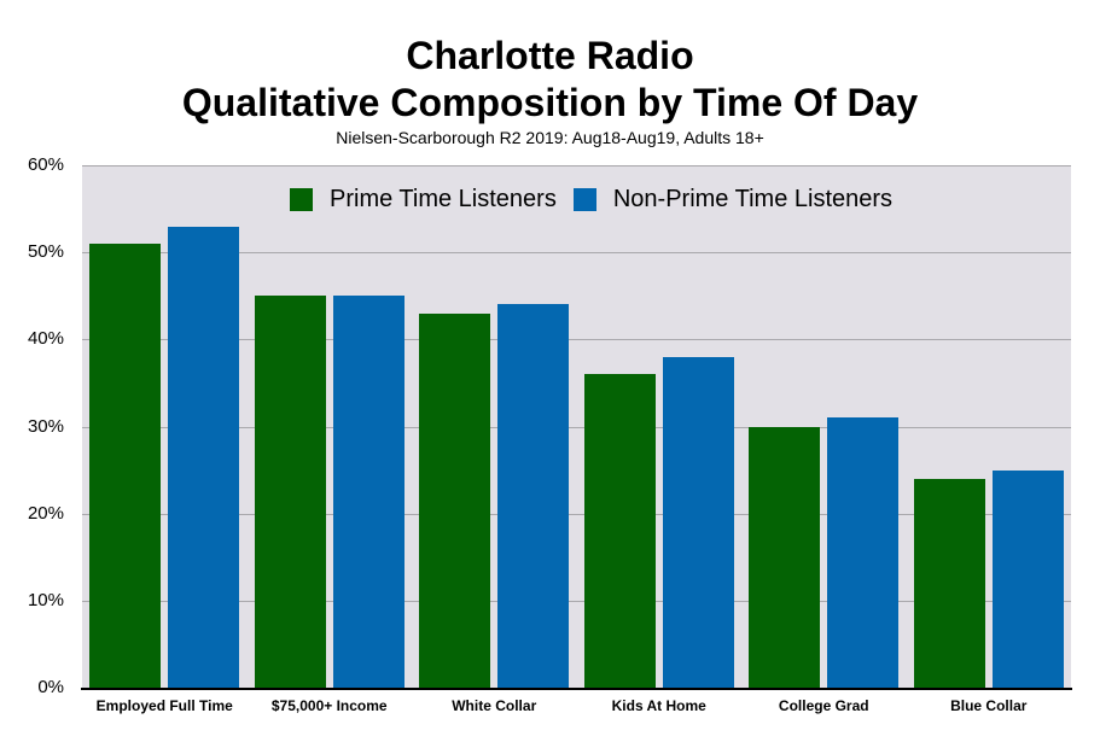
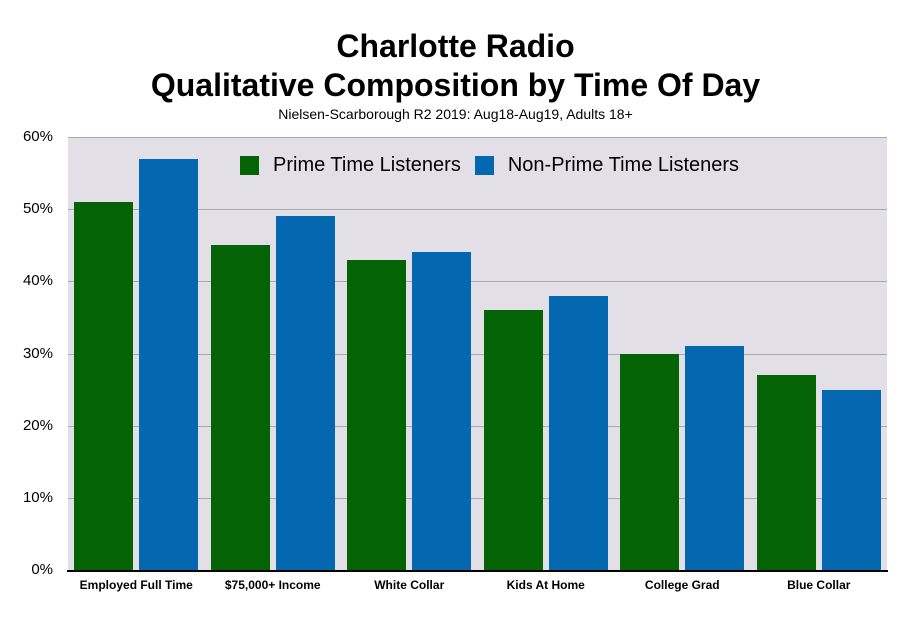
Non-Prime Time Listeners/Employed Full Time: 53% -> 57%
Non-Prime Time Listeners/$75,000+ Income: 45% -> 49%
Prime Time Listeners/Blue Collar: 24% -> 27%
